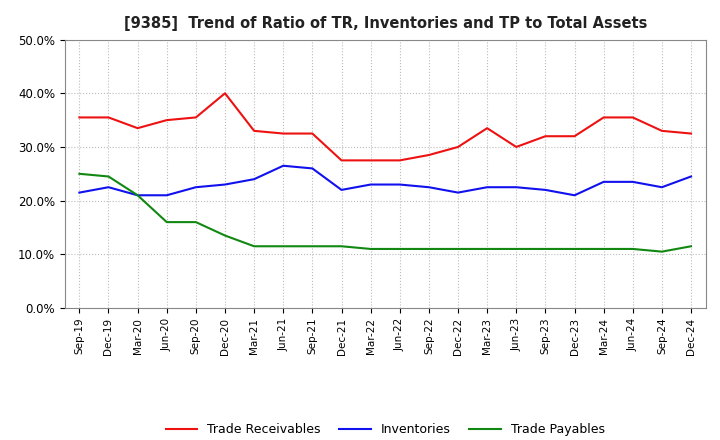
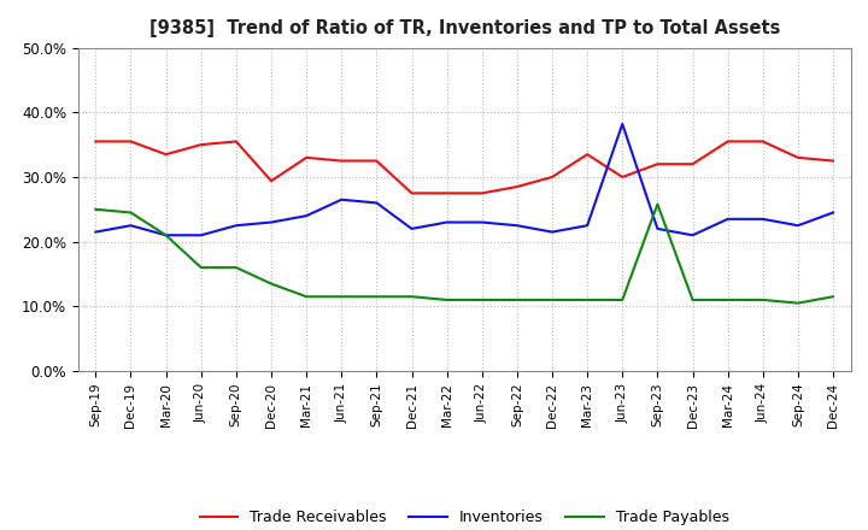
Trade Receivables/Dec-20: 40.0% -> 29.4%
Inventories/Jun-23: 22.5% -> 38.2%
Trade Payables/Sep-23: 11.0% -> 25.8%
